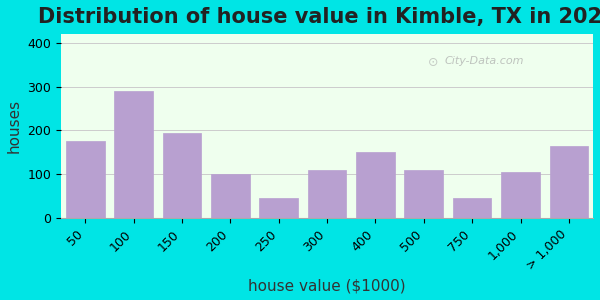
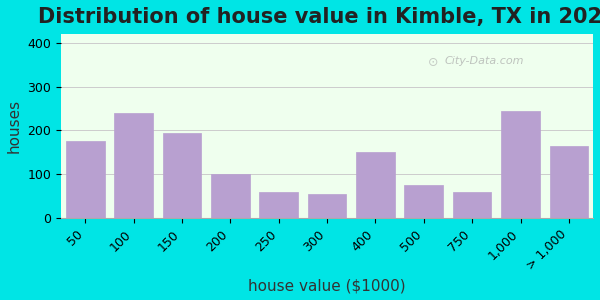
100: 290 -> 240
250: 45 -> 60
300: 110 -> 55
500: 110 -> 75
750: 45 -> 60
1,000: 105 -> 245
